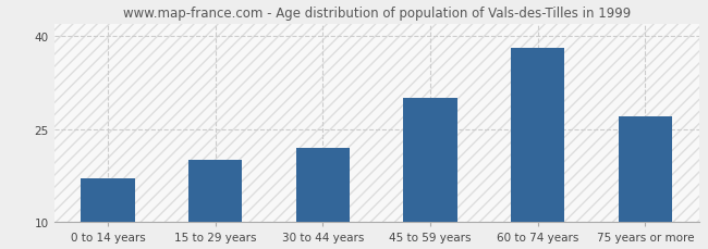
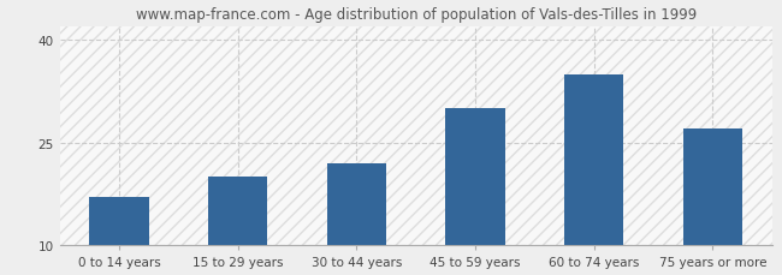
60 to 74 years: 38 -> 35
